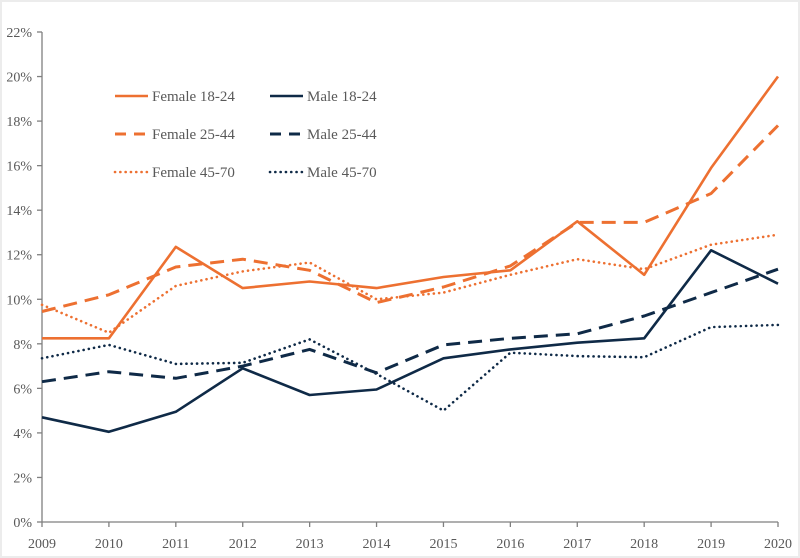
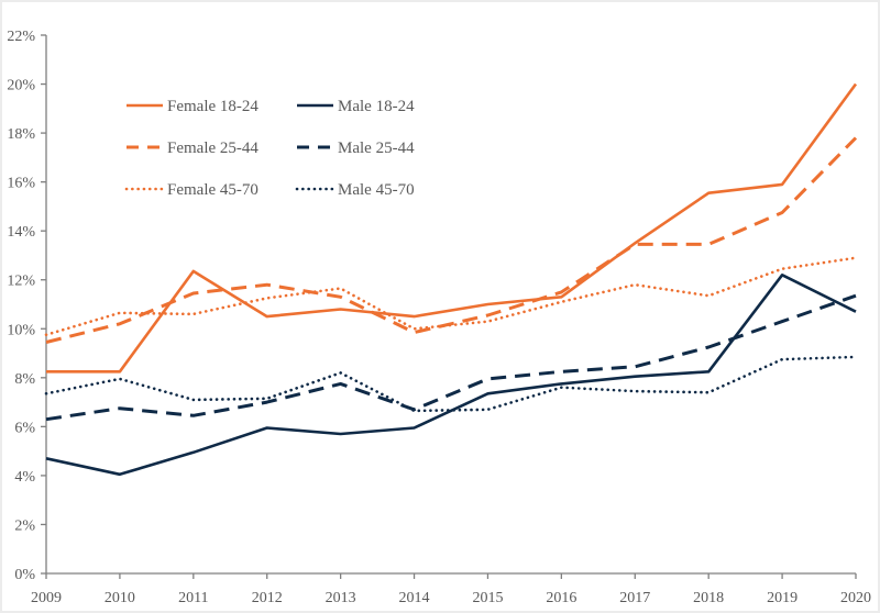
Female 45-70/2010: 8.5% -> 10.7%
Male 18-24/2012: 6.9% -> 6.0%
Male 45-70/2015: 5.0% -> 6.7%
Female 18-24/2018: 11.1% -> 15.6%
